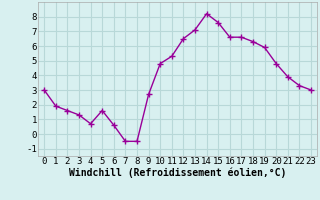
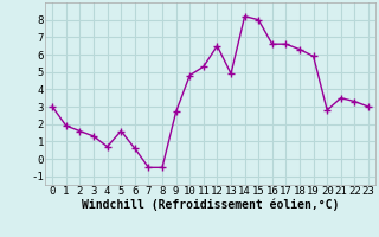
13: 7.1 -> 4.9
15: 7.6 -> 8.0
20: 4.8 -> 2.8
21: 3.9 -> 3.5
